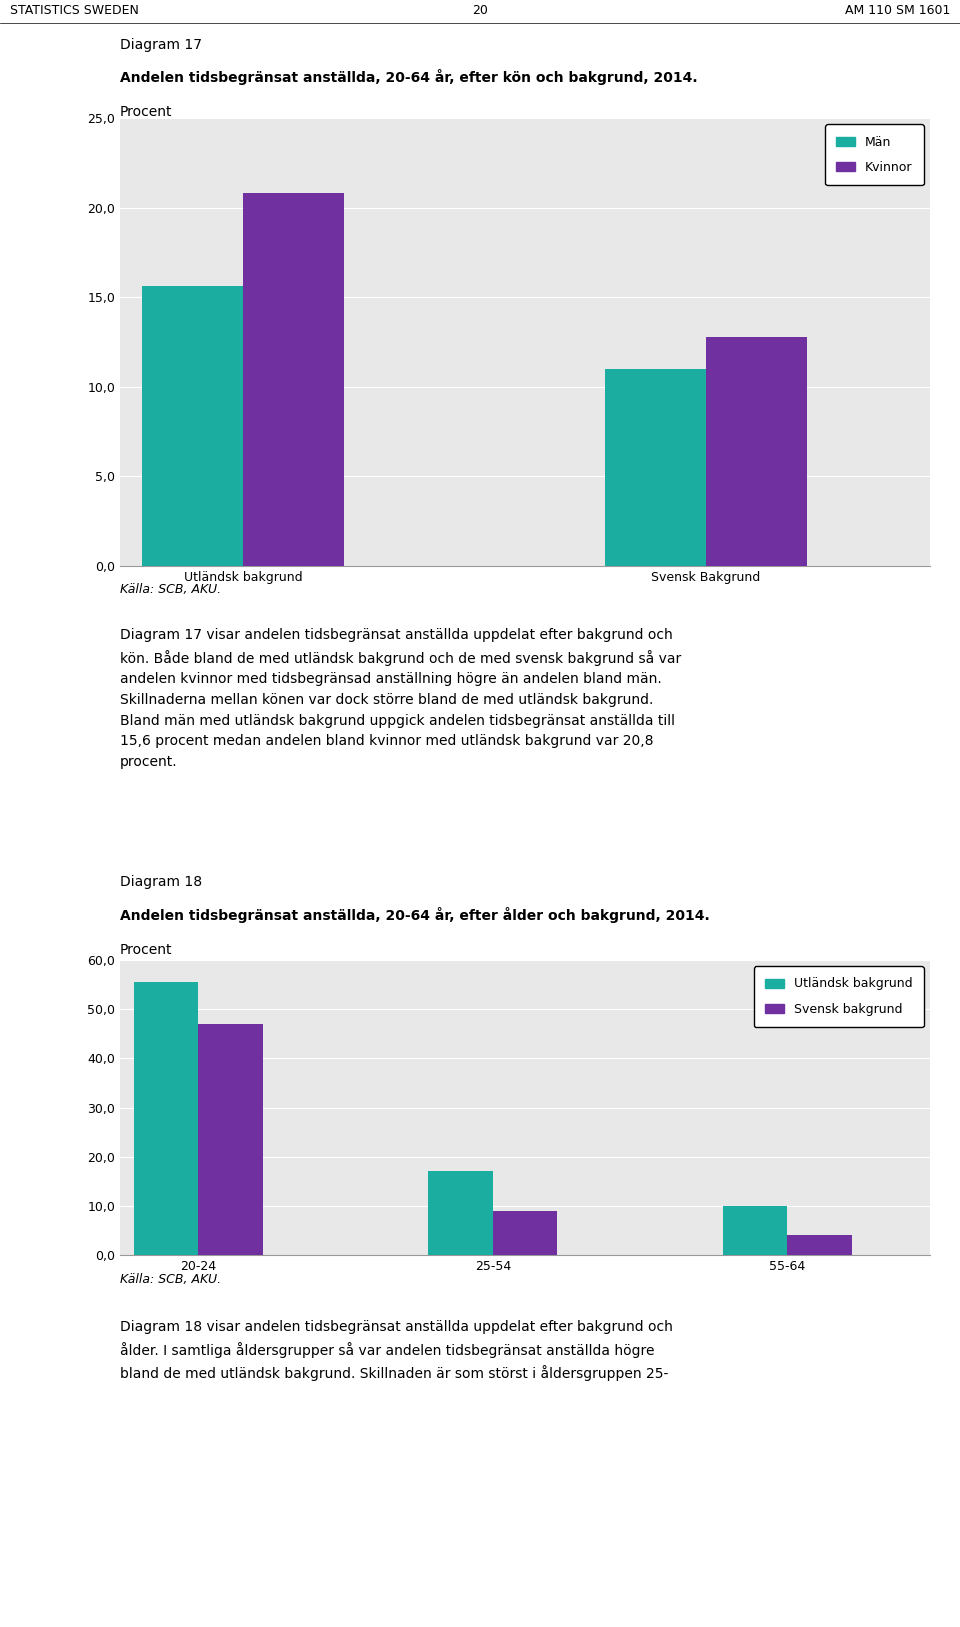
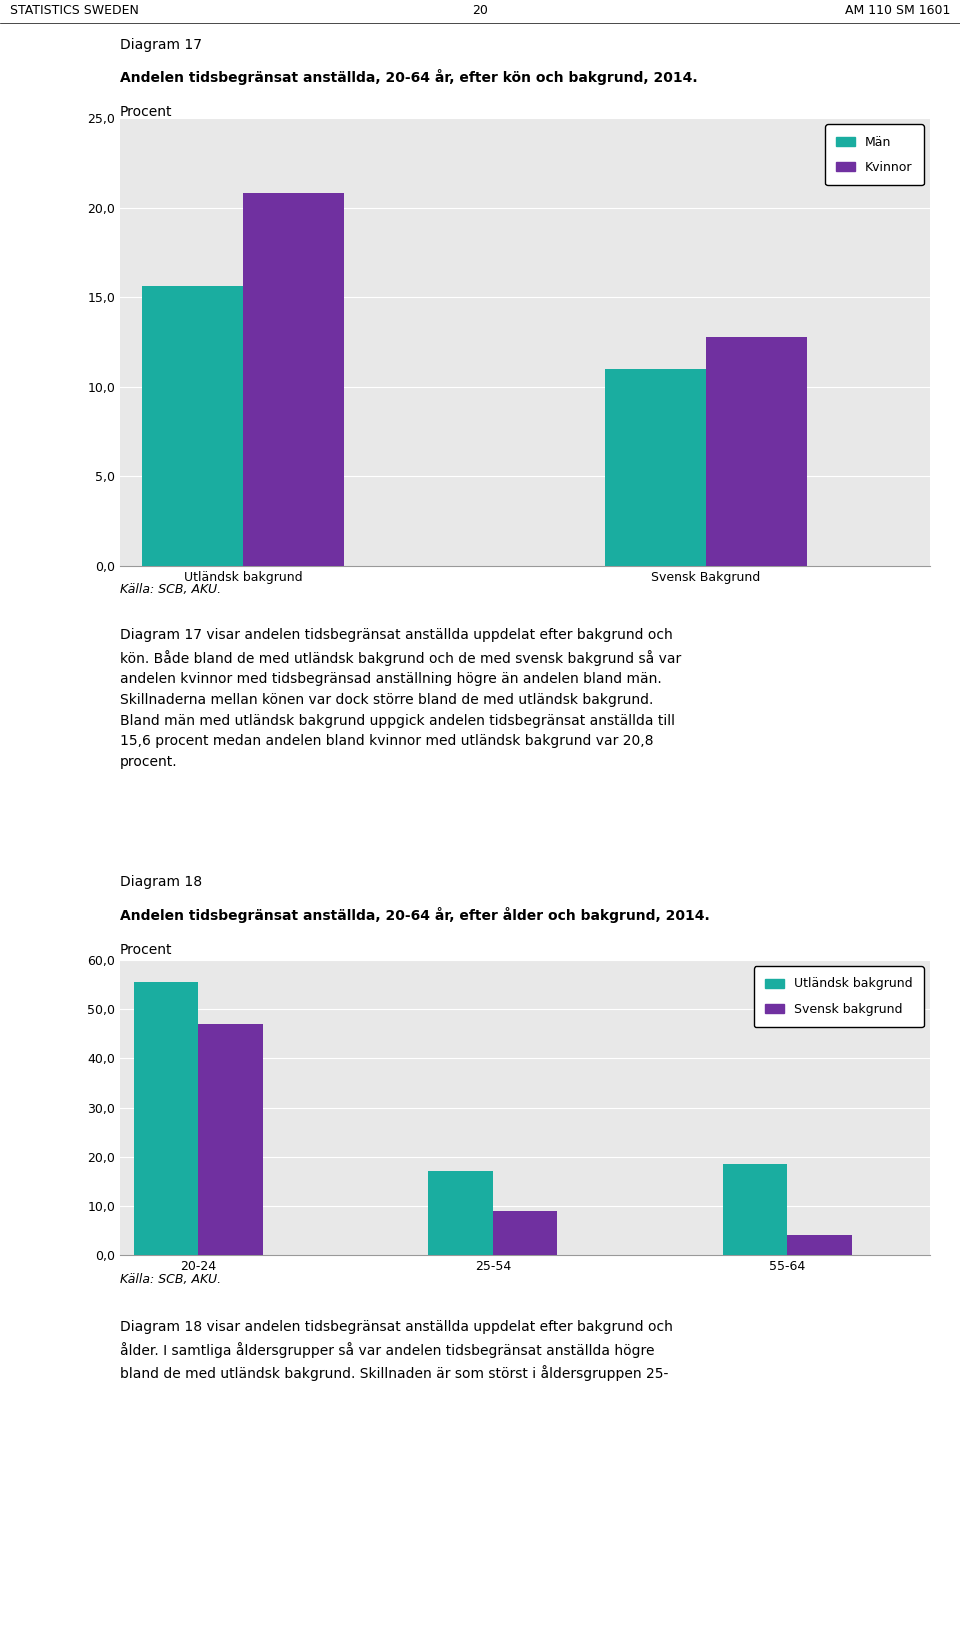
Utländsk bakgrund/55-64: 10,0 -> 18,5
